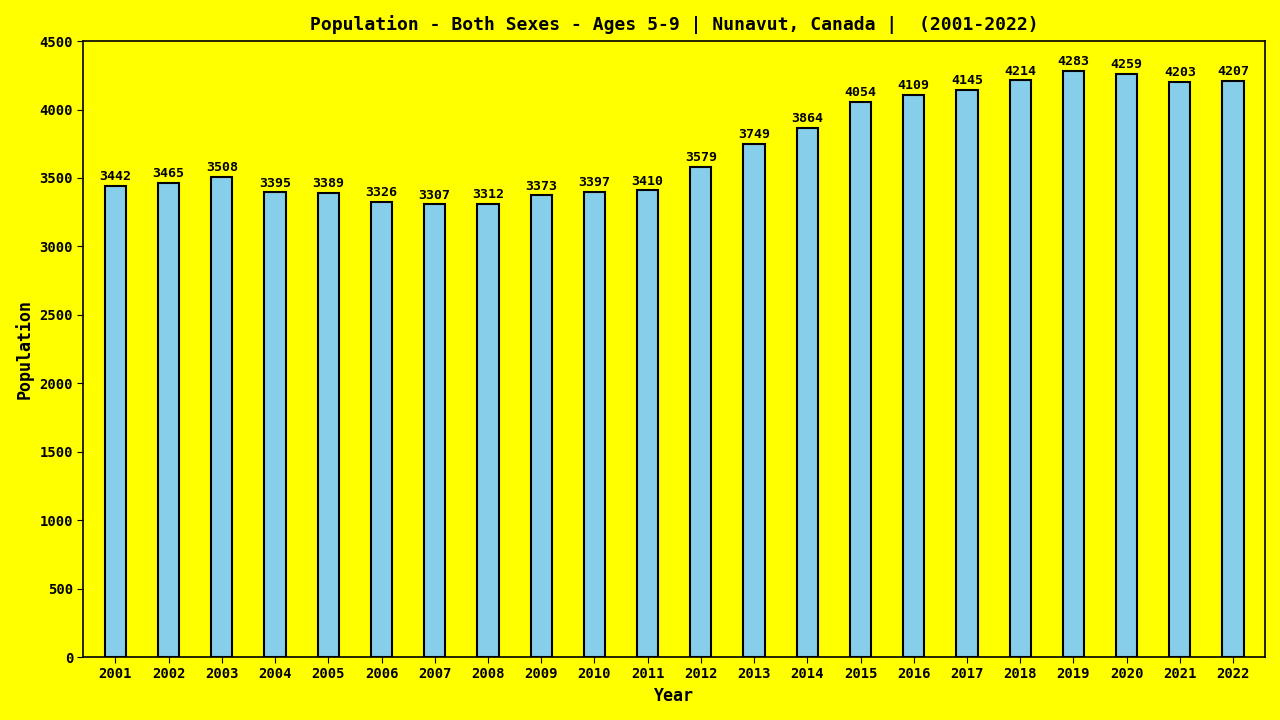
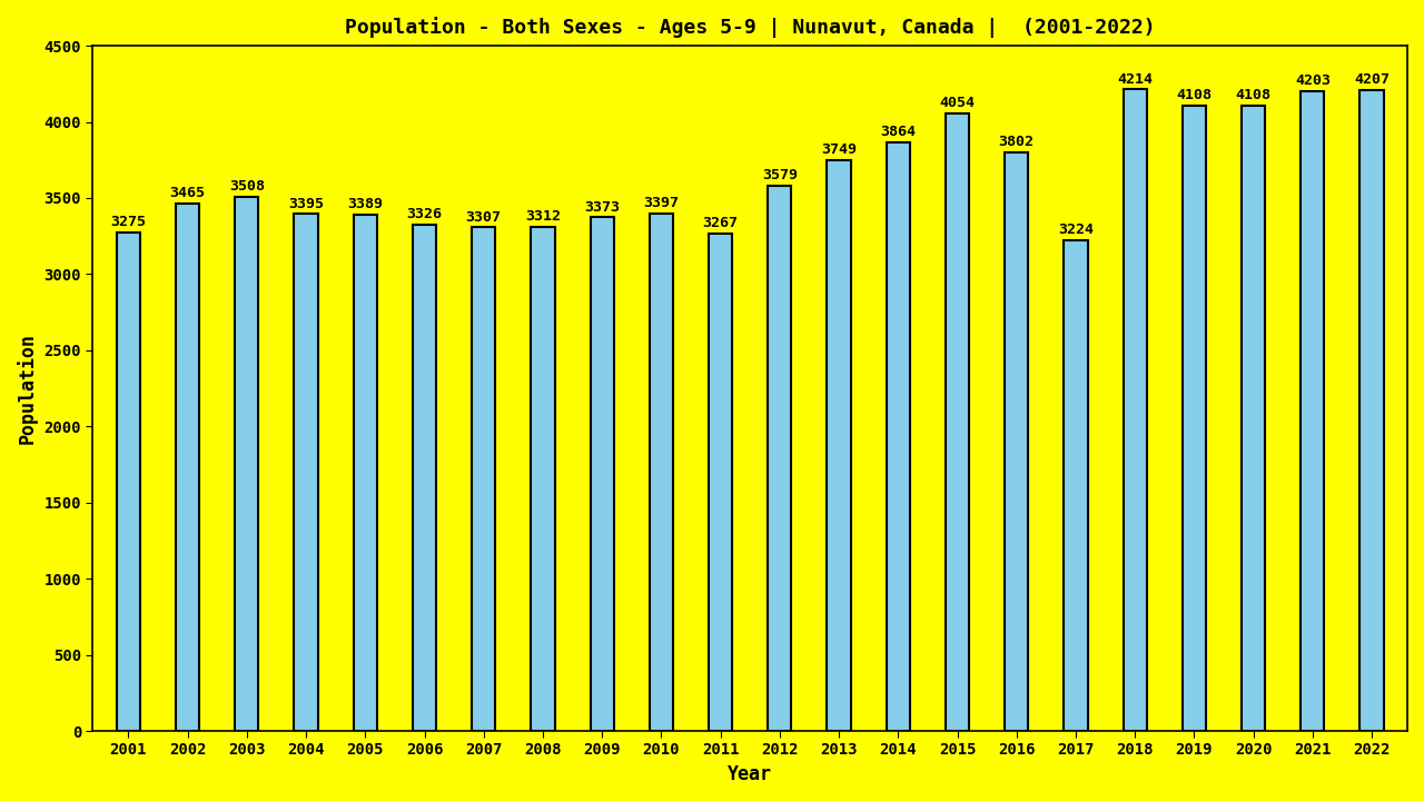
2001: 3442 -> 3275
2011: 3410 -> 3267
2016: 4109 -> 3802
2017: 4145 -> 3224
2019: 4283 -> 4108
2020: 4259 -> 4108
